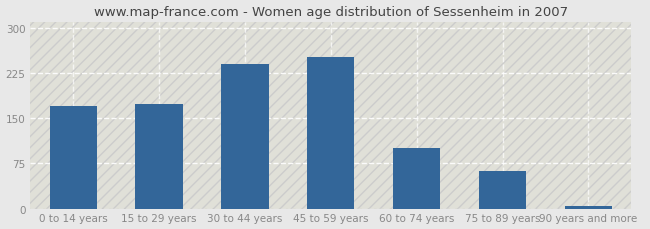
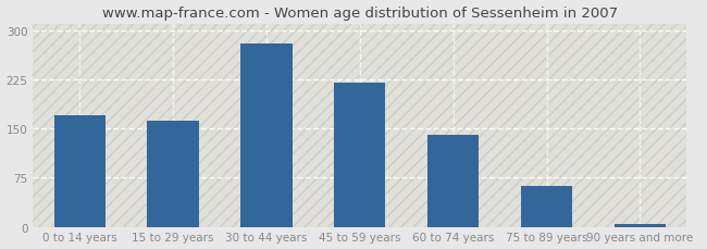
15 to 29 years: 174 -> 162
30 to 44 years: 240 -> 280
45 to 59 years: 252 -> 220
60 to 74 years: 100 -> 140
